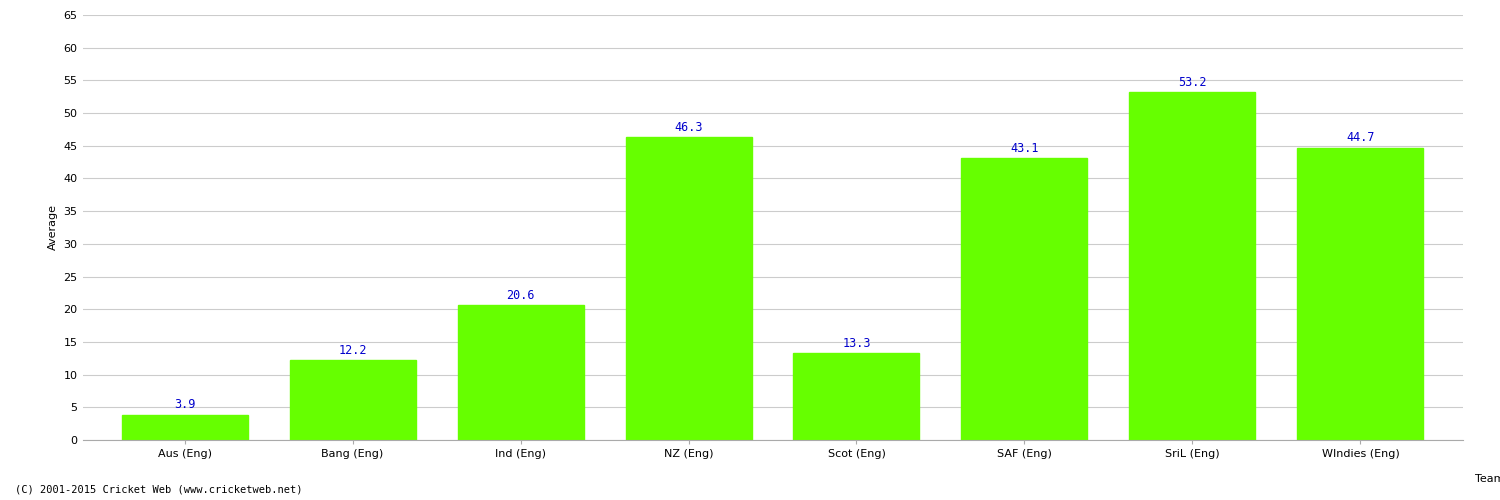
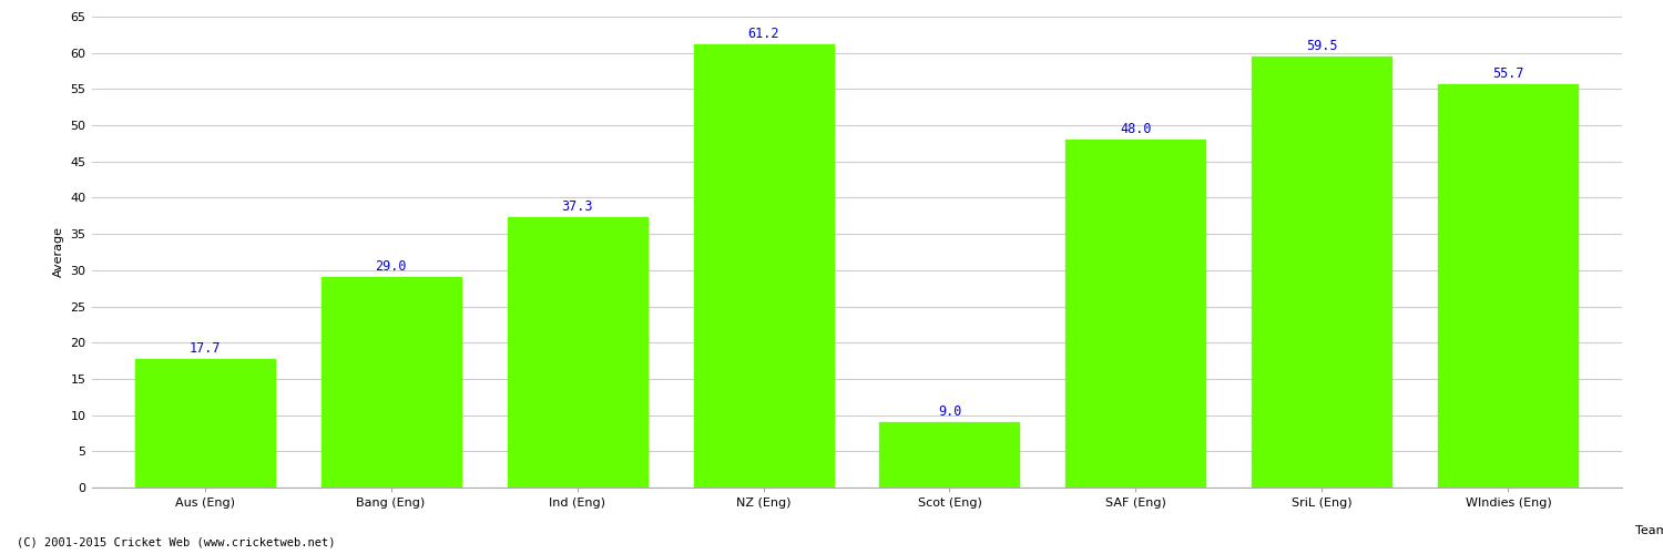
Aus (Eng): 3.9 -> 17.7
Bang (Eng): 12.2 -> 29.0
Ind (Eng): 20.6 -> 37.3
NZ (Eng): 46.3 -> 61.2
Scot (Eng): 13.3 -> 9.0
SAF (Eng): 43.1 -> 48.0
SriL (Eng): 53.2 -> 59.5
WIndies (Eng): 44.7 -> 55.7
